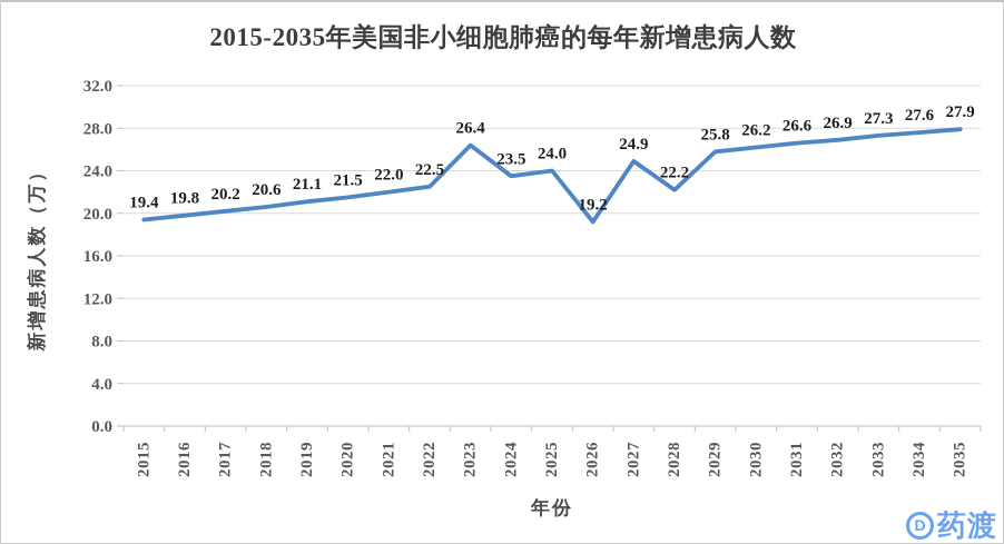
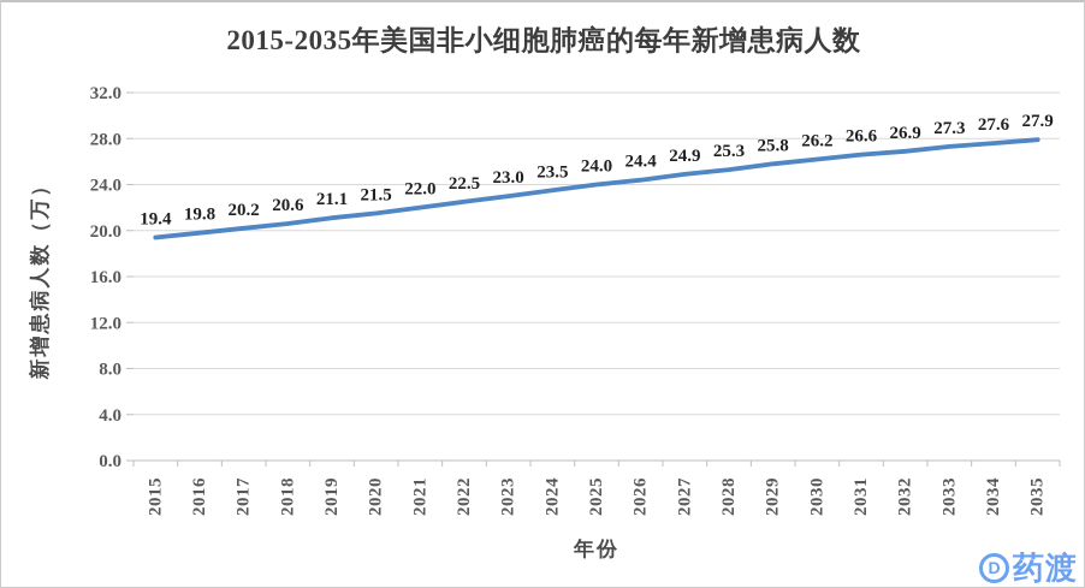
2023: 26.4 -> 23.0
2026: 19.2 -> 24.4
2028: 22.2 -> 25.3
